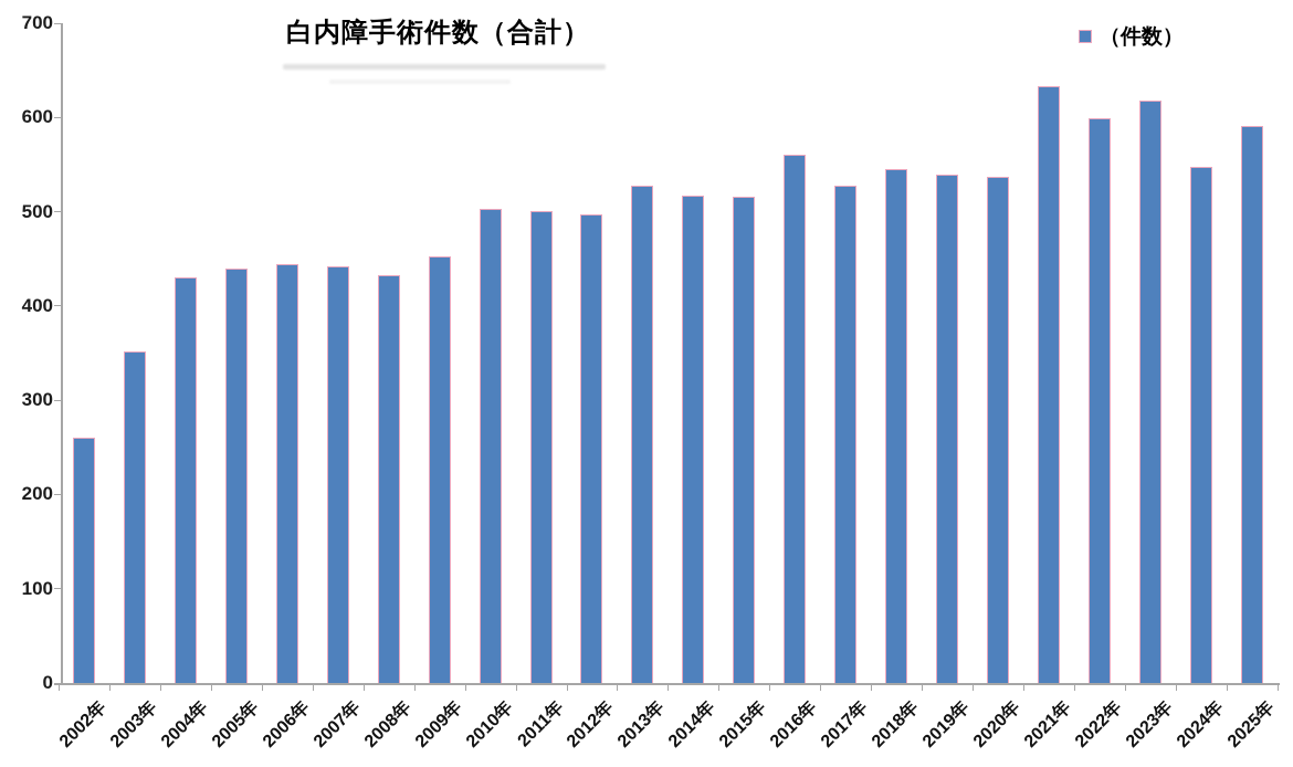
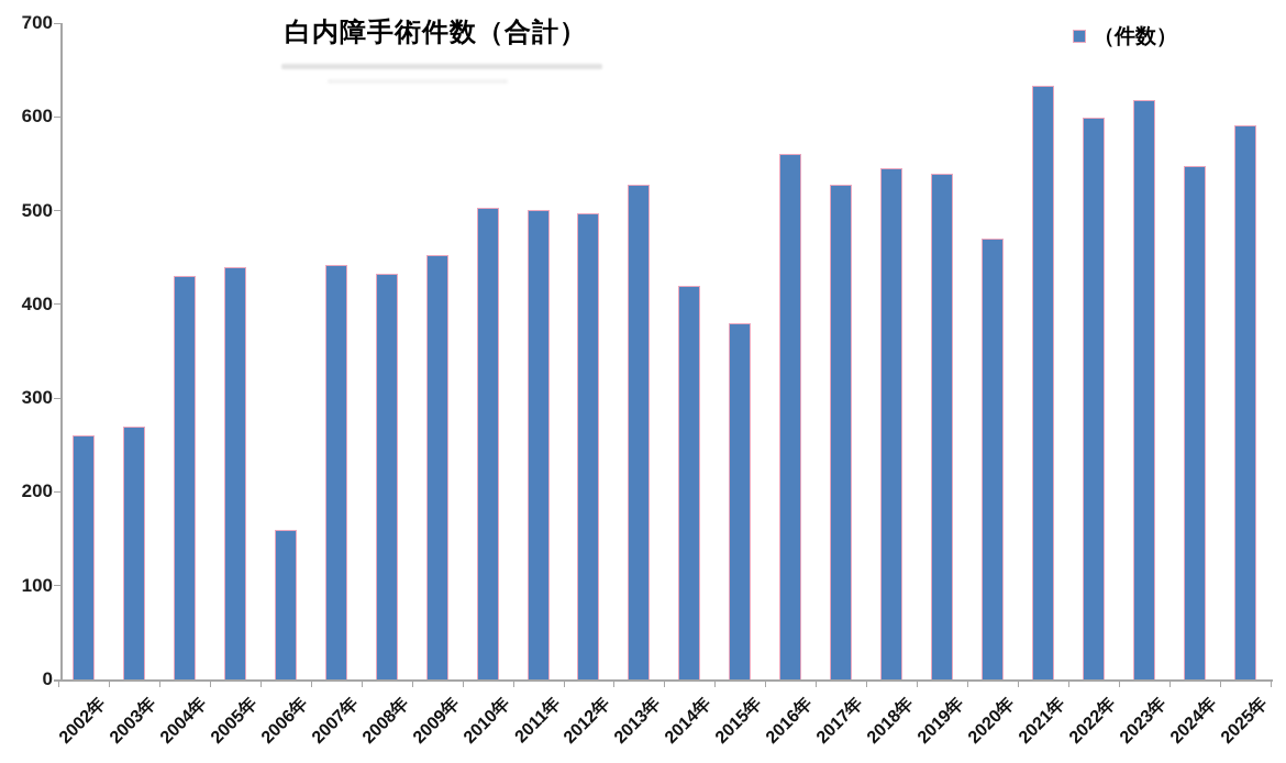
2003年: 350 -> 270
2006年: 440 -> 160
2014年: 520 -> 420
2015年: 520 -> 380
2020年: 540 -> 470
